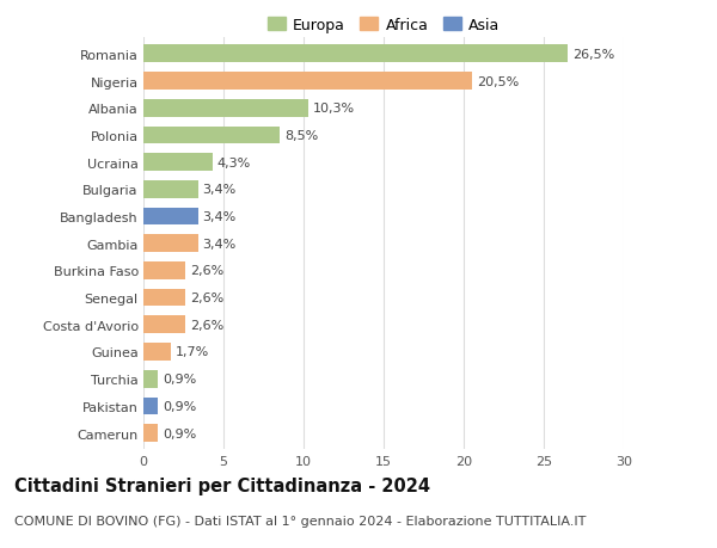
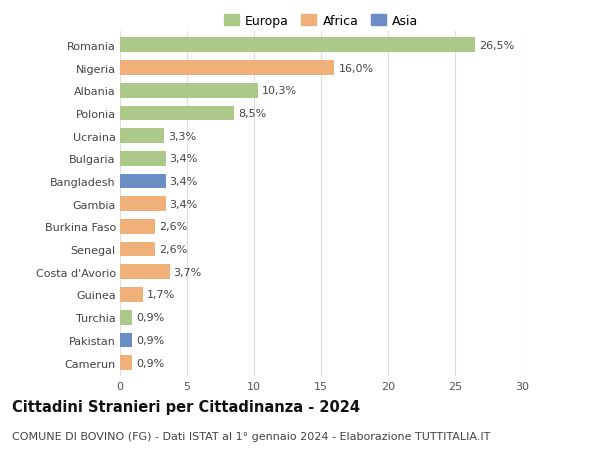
Nigeria: 20,5% -> 16,0%
Ucraina: 4,3% -> 3,3%
Costa d'Avorio: 2,6% -> 3,7%
